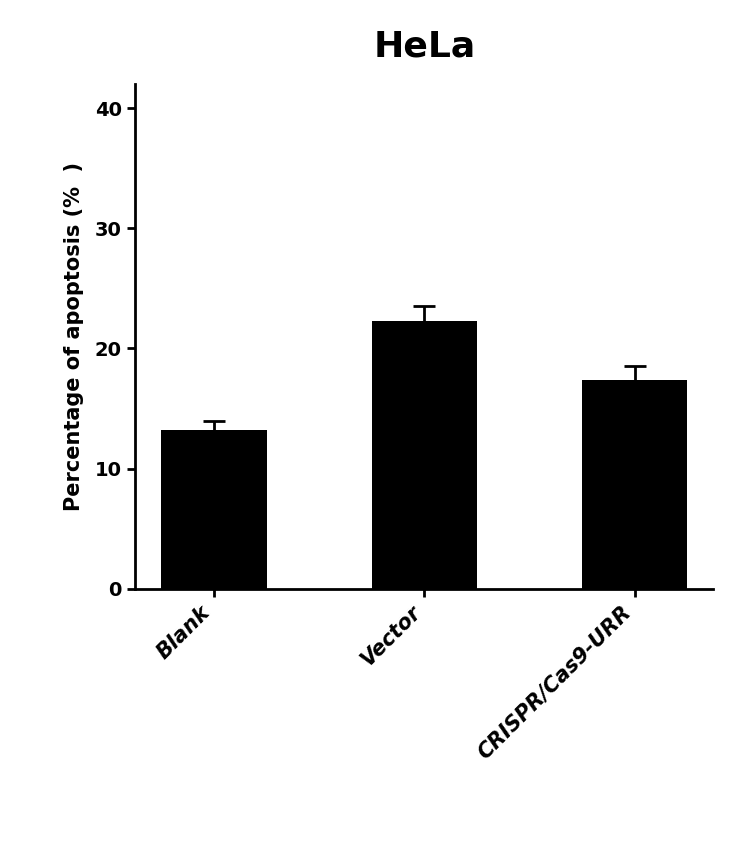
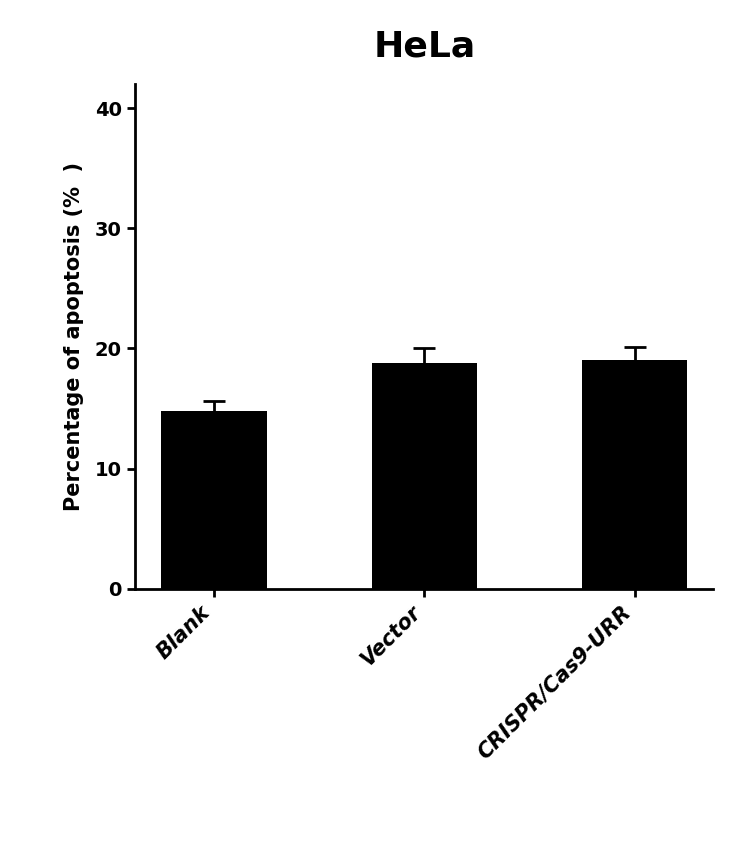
Blank: 13.2 -> 14.8
Vector: 22.3 -> 18.8
CRISPR/Cas9-URR: 17.4 -> 19.0
